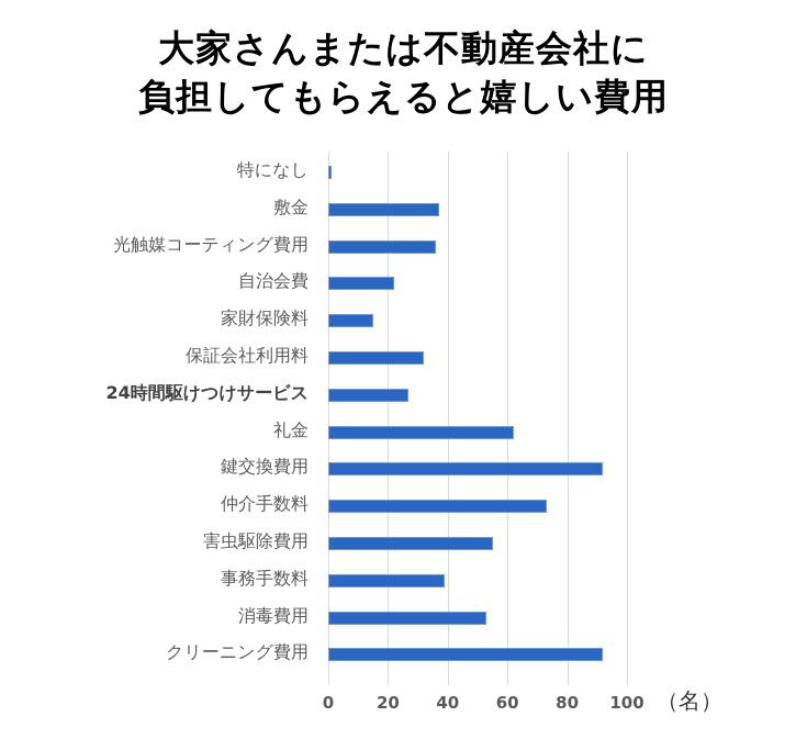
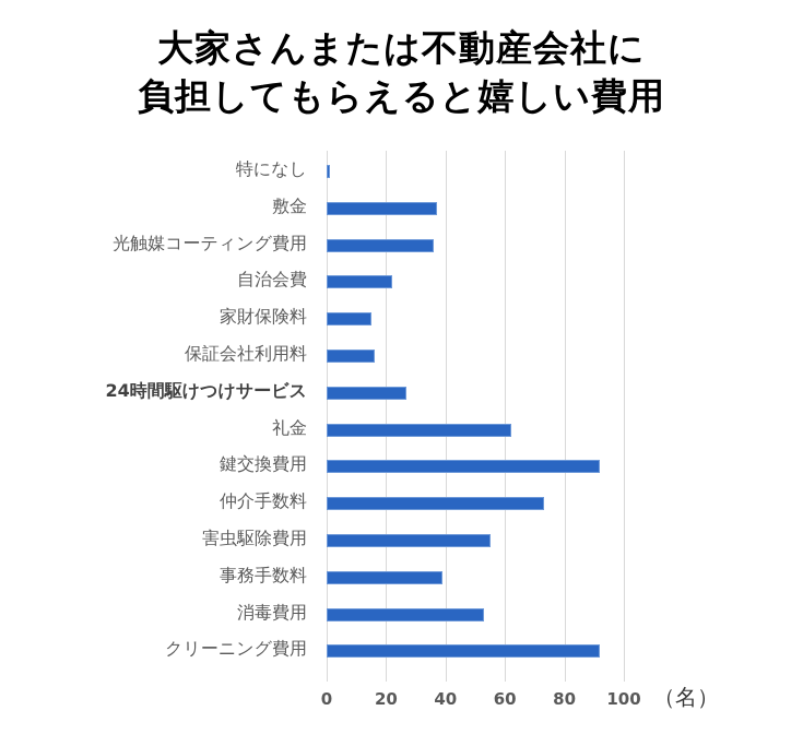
保証会社利用料: 32 -> 16
